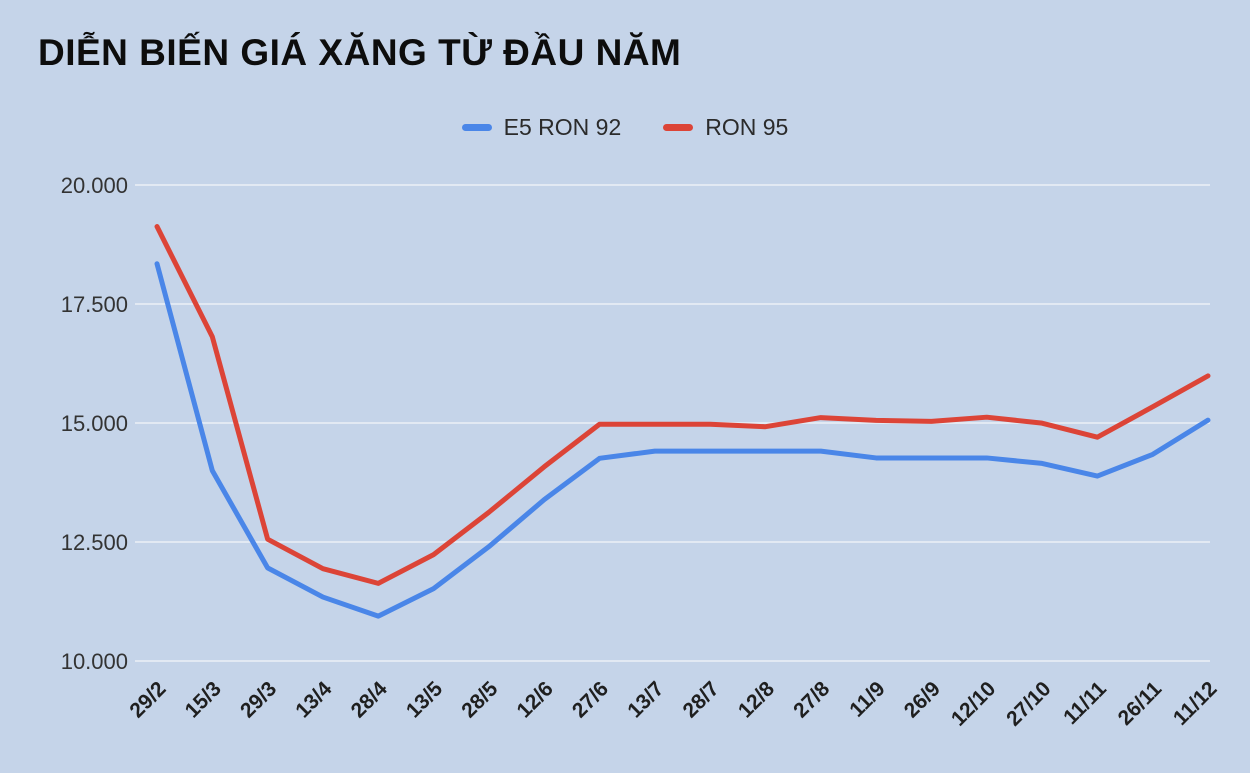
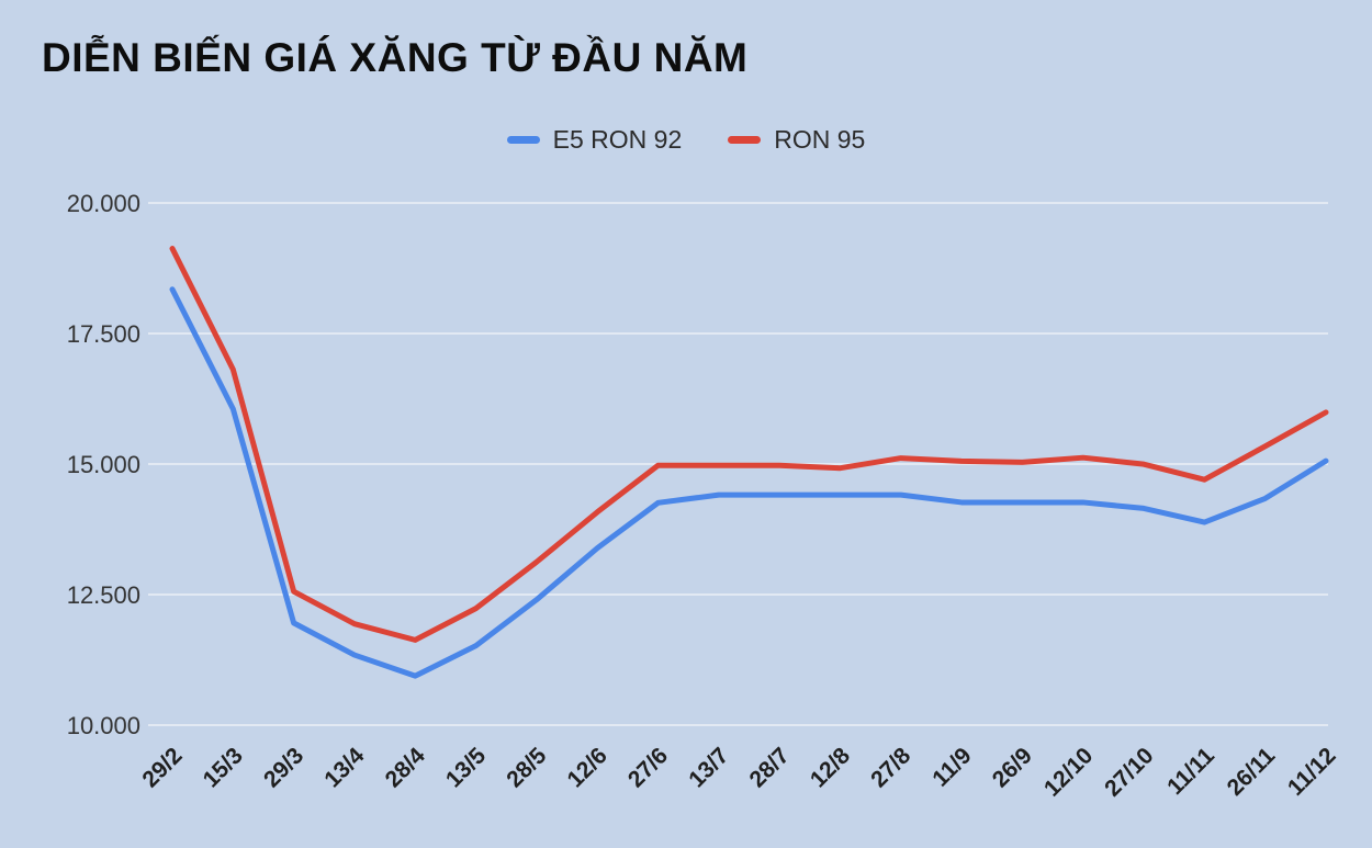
E5 RON 92/15/3: 14000 -> 16100
